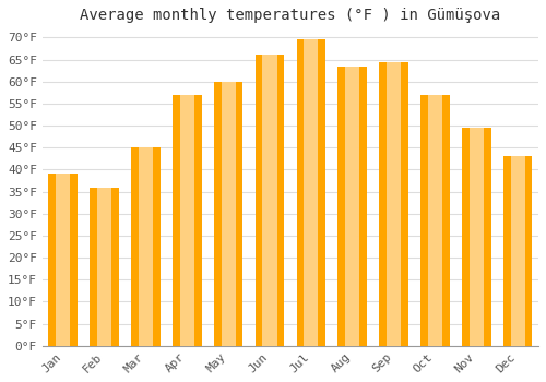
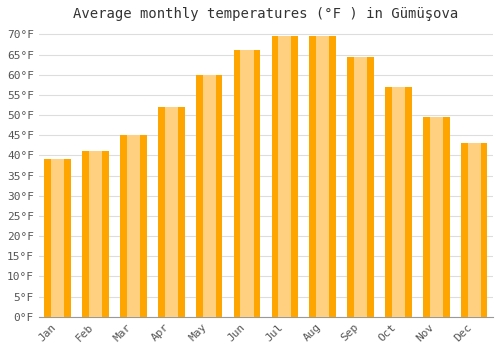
Feb: 36.0°F -> 41.0°F
Apr: 57.0°F -> 52.0°F
Aug: 63.5°F -> 69.5°F
